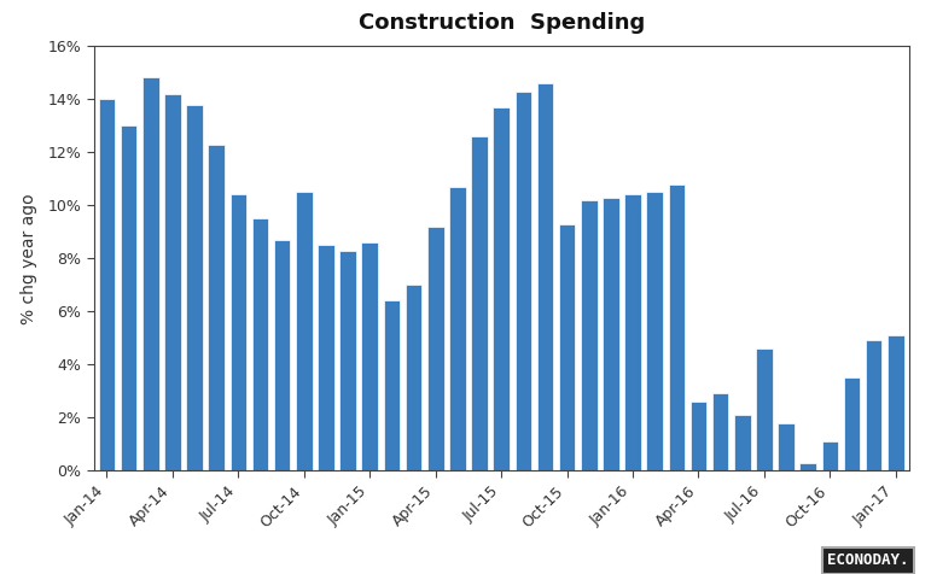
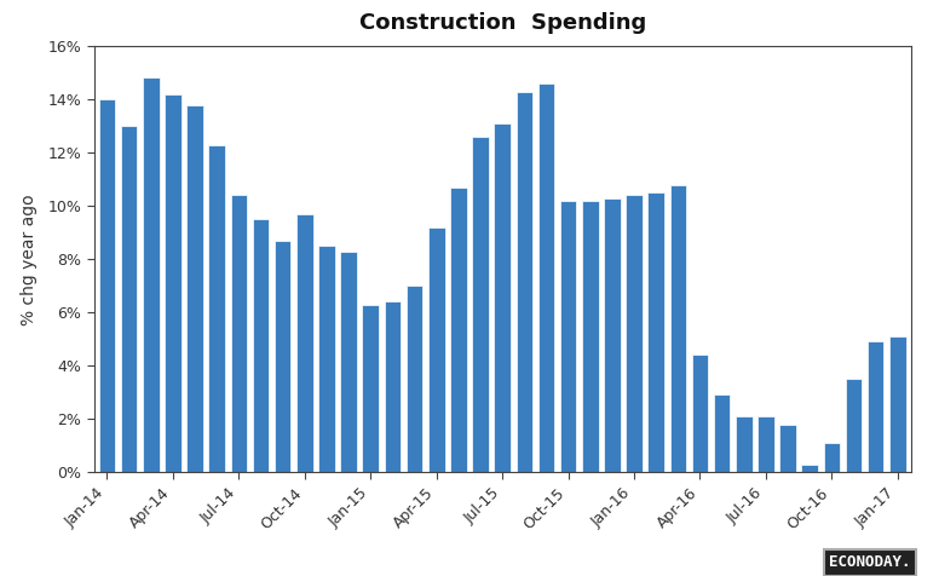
Oct-14: 10.5% -> 9.7%
Jan-15: 8.6% -> 6.3%
Jul-15: 13.7% -> 13.1%
Oct-15: 9.3% -> 10.2%
Apr-16: 2.6% -> 4.4%
Jul-16: 4.6% -> 2.1%
